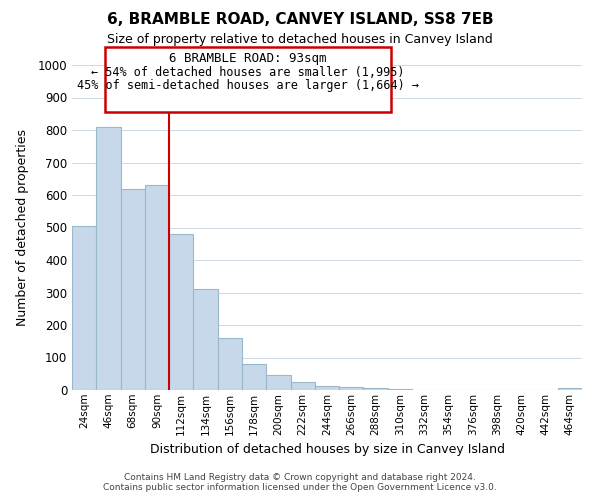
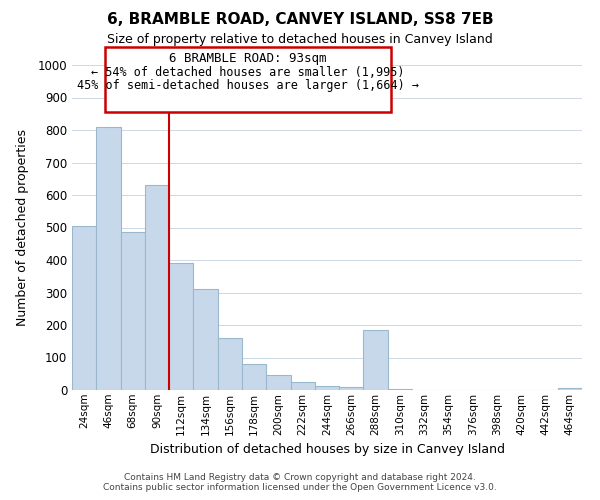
68sqm: 620 -> 485
112sqm: 480 -> 390
288sqm: 5 -> 185
